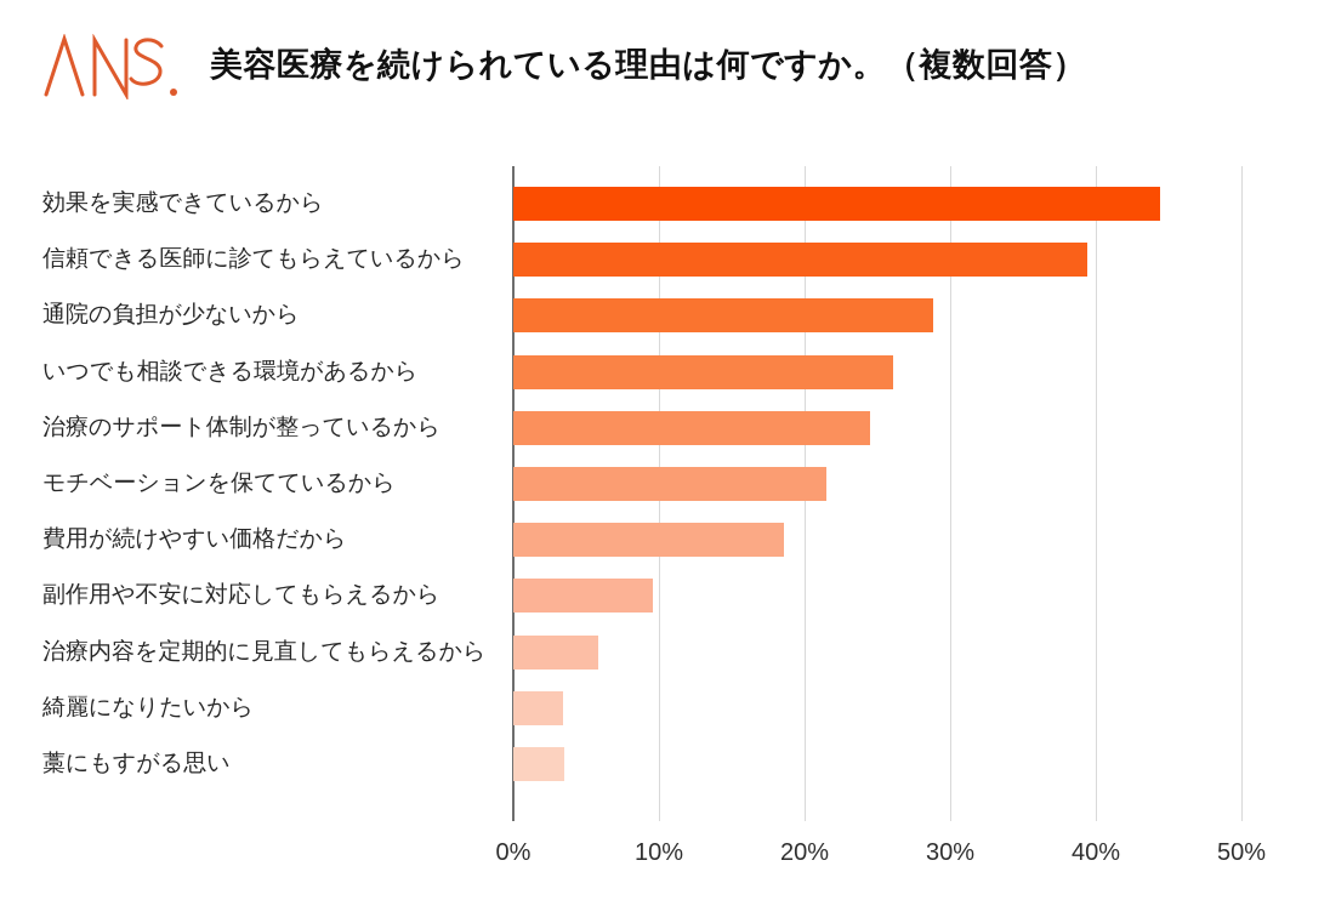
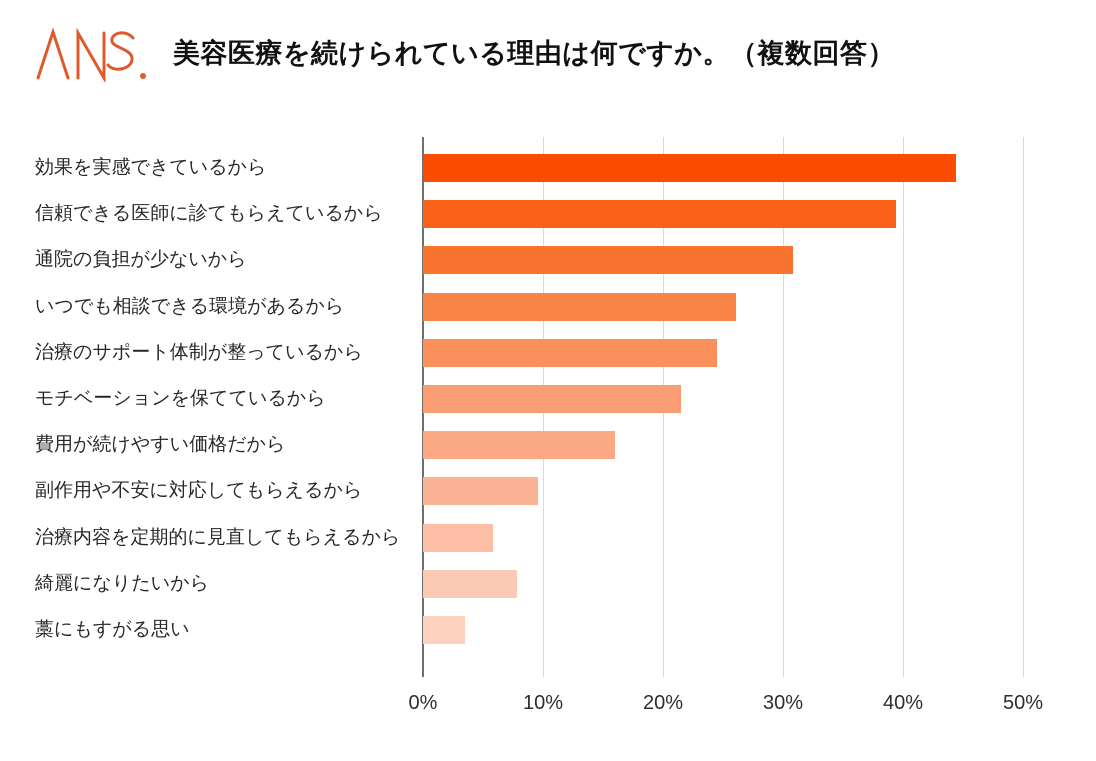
通院の負担が少ないから: 28.8% -> 30.8%
費用が続けやすい価格だから: 18.6% -> 16.0%
綺麗になりたいから: 3.4% -> 7.8%
